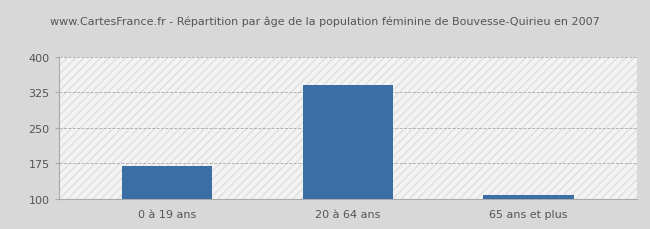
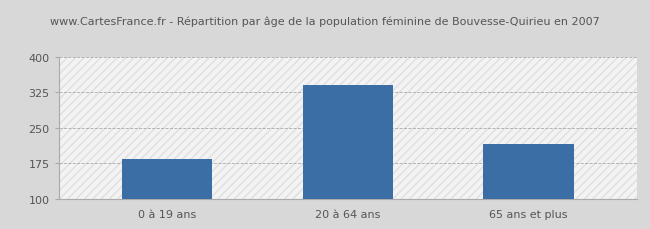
0 à 19 ans: 170 -> 185
65 ans et plus: 108 -> 215
